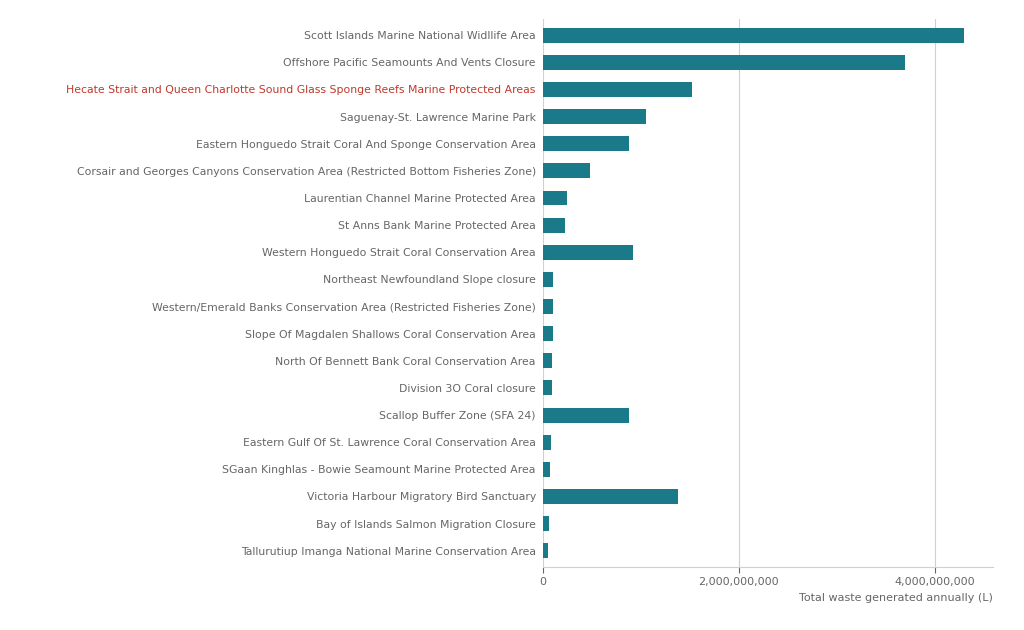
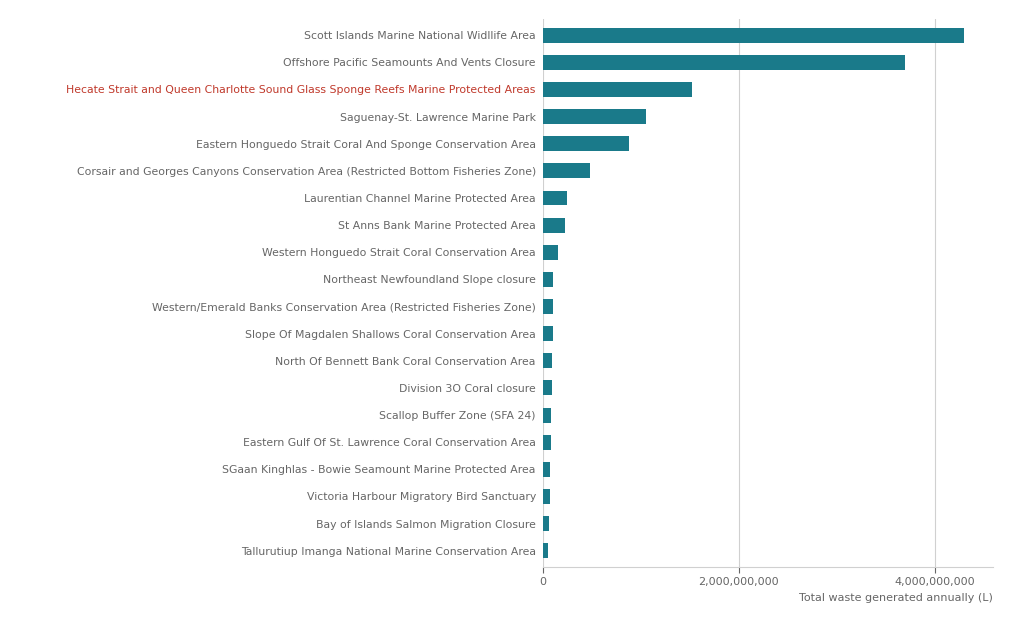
Western Honguedo Strait Coral Conservation Area: 920,000,000 -> 160,000,000
Scallop Buffer Zone (SFA 24): 880,000,000 -> 80,000,000
Victoria Harbour Migratory Bird Sanctuary: 1,380,000,000 -> 70,000,000
